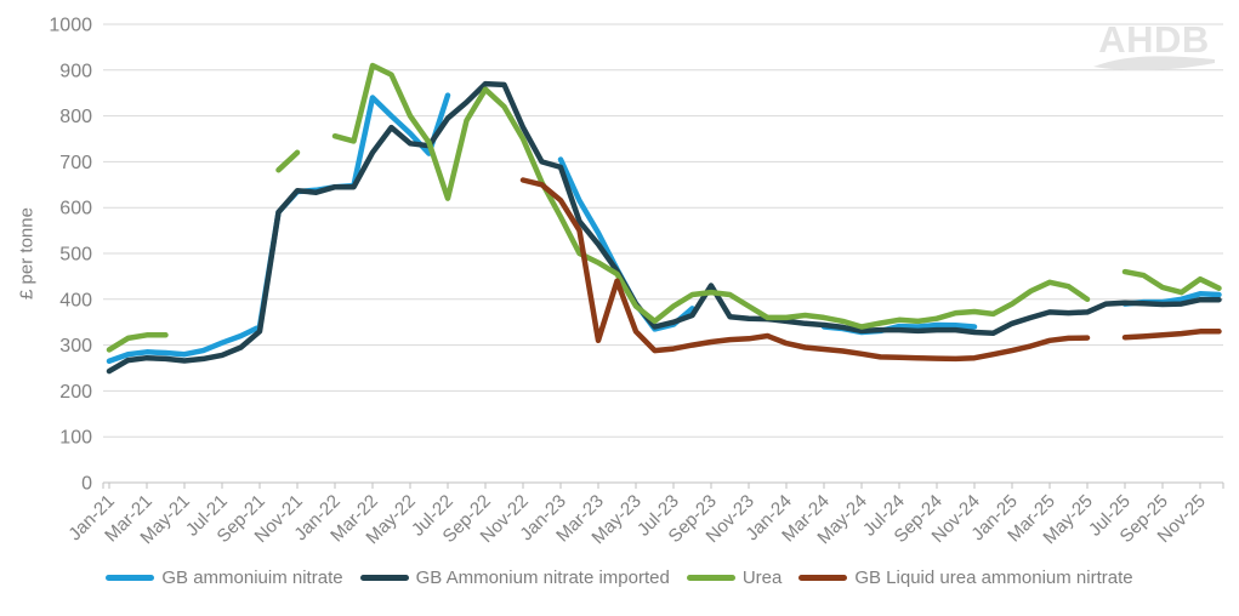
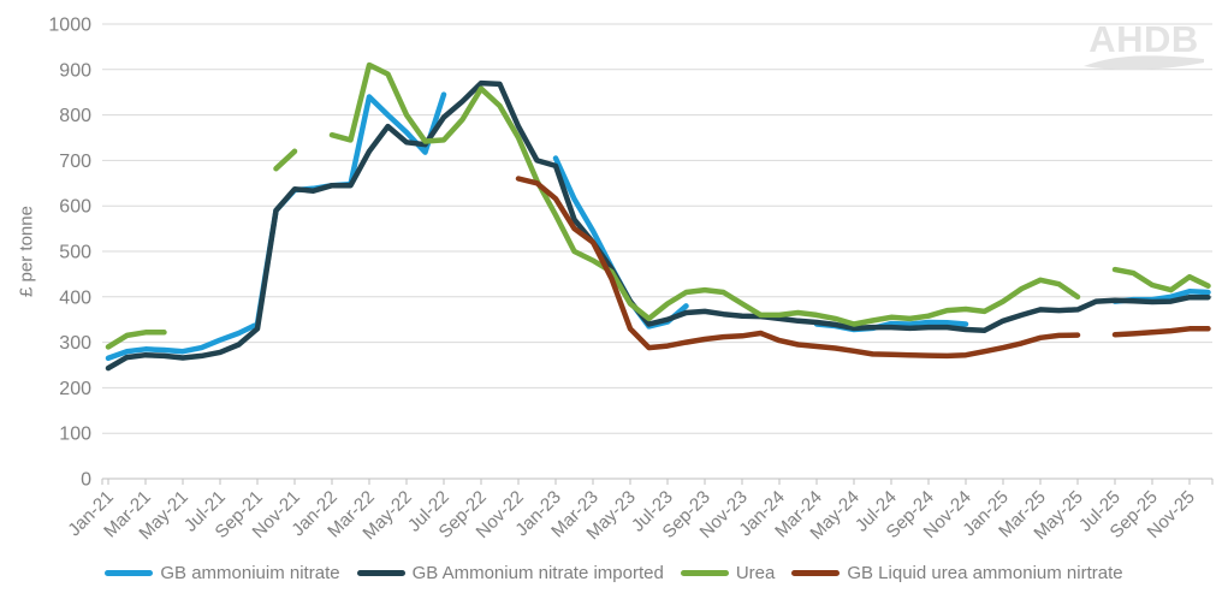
Urea/Jul-22: 620 -> 740
GB Liquid urea ammonium nirtrate/Mar-23: 310 -> 520
GB Ammonium nitrate imported/Sep-23: 430 -> 370
